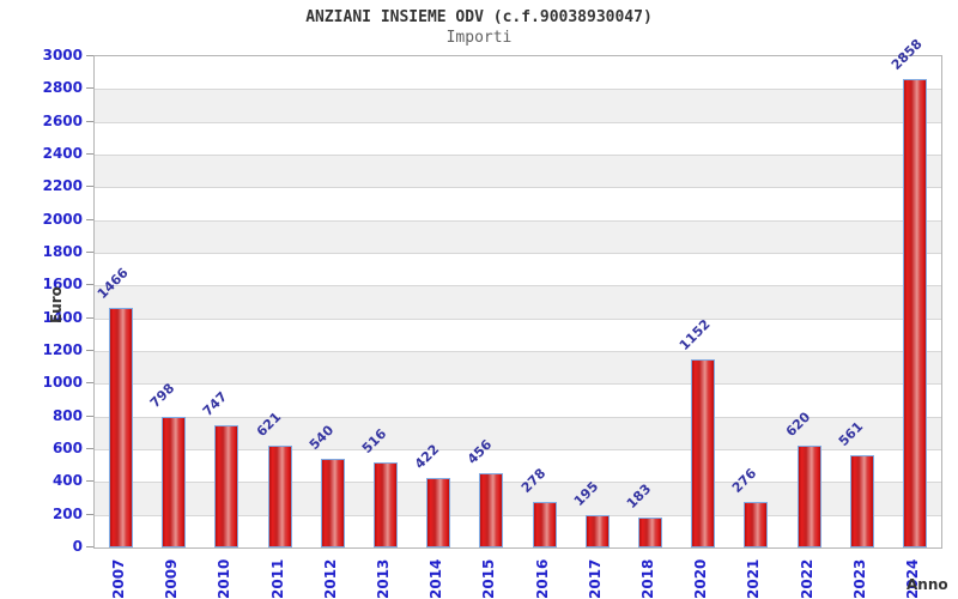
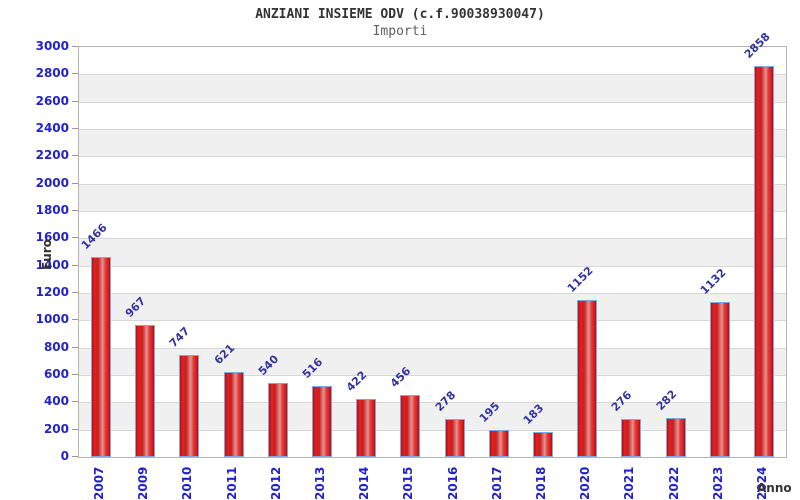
2009: 798 -> 967
2022: 620 -> 282
2023: 561 -> 1132
